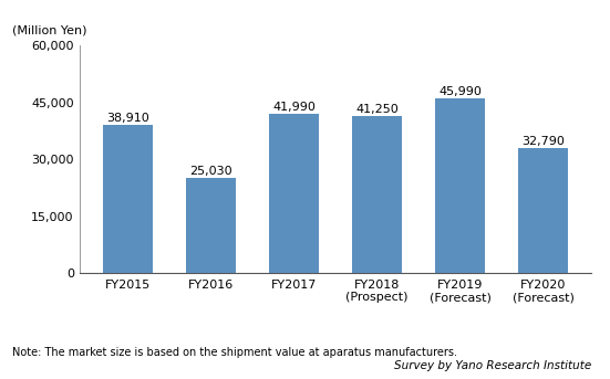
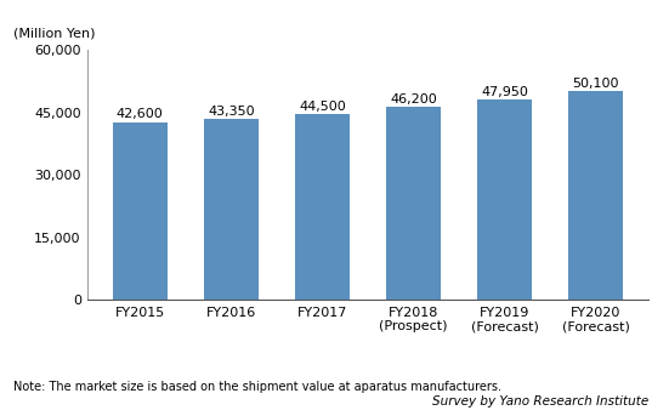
FY2015: 38,910 -> 42,600
FY2016: 25,030 -> 43,350
FY2017: 41,990 -> 44,500
FY2018 (Prospect): 41,250 -> 46,200
FY2019 (Forecast): 45,990 -> 47,950
FY2020 (Forecast): 32,790 -> 50,100
